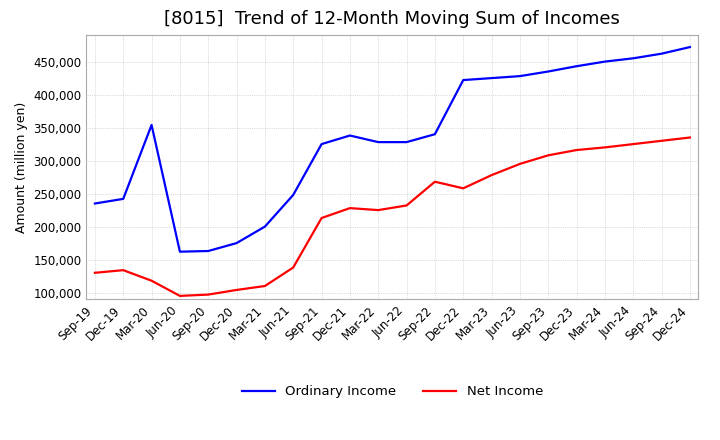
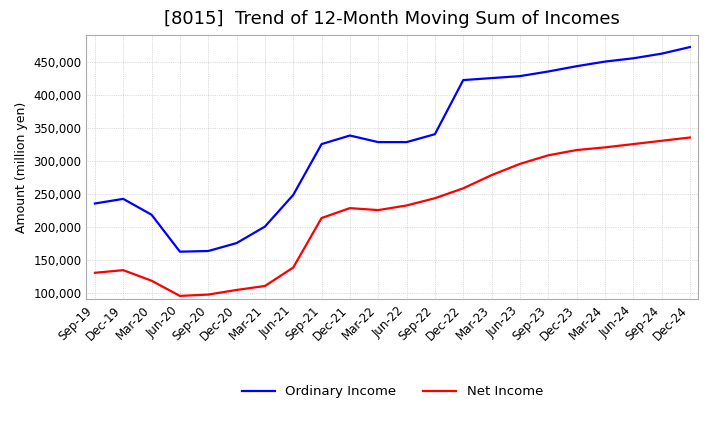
Ordinary Income/Mar-20: 354,000 -> 218,000
Net Income/Sep-22: 268,000 -> 243,000
